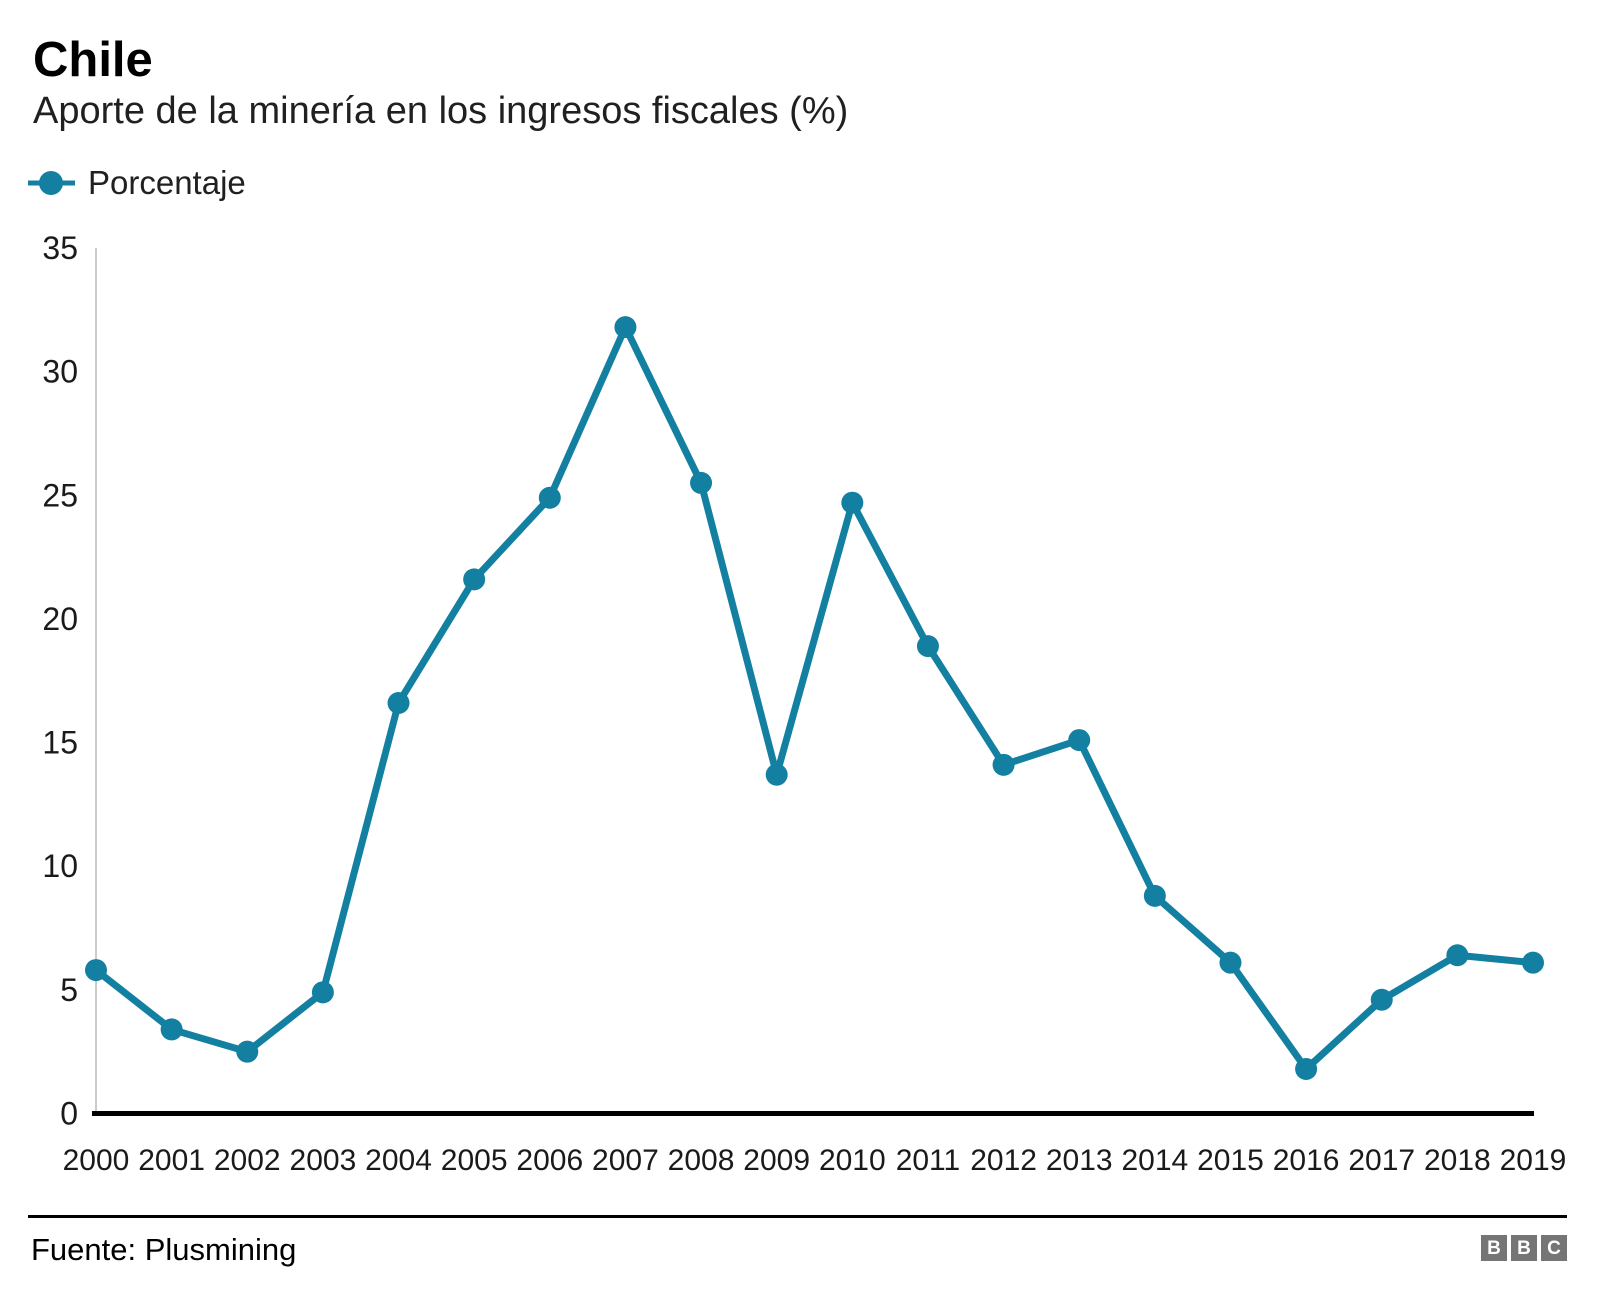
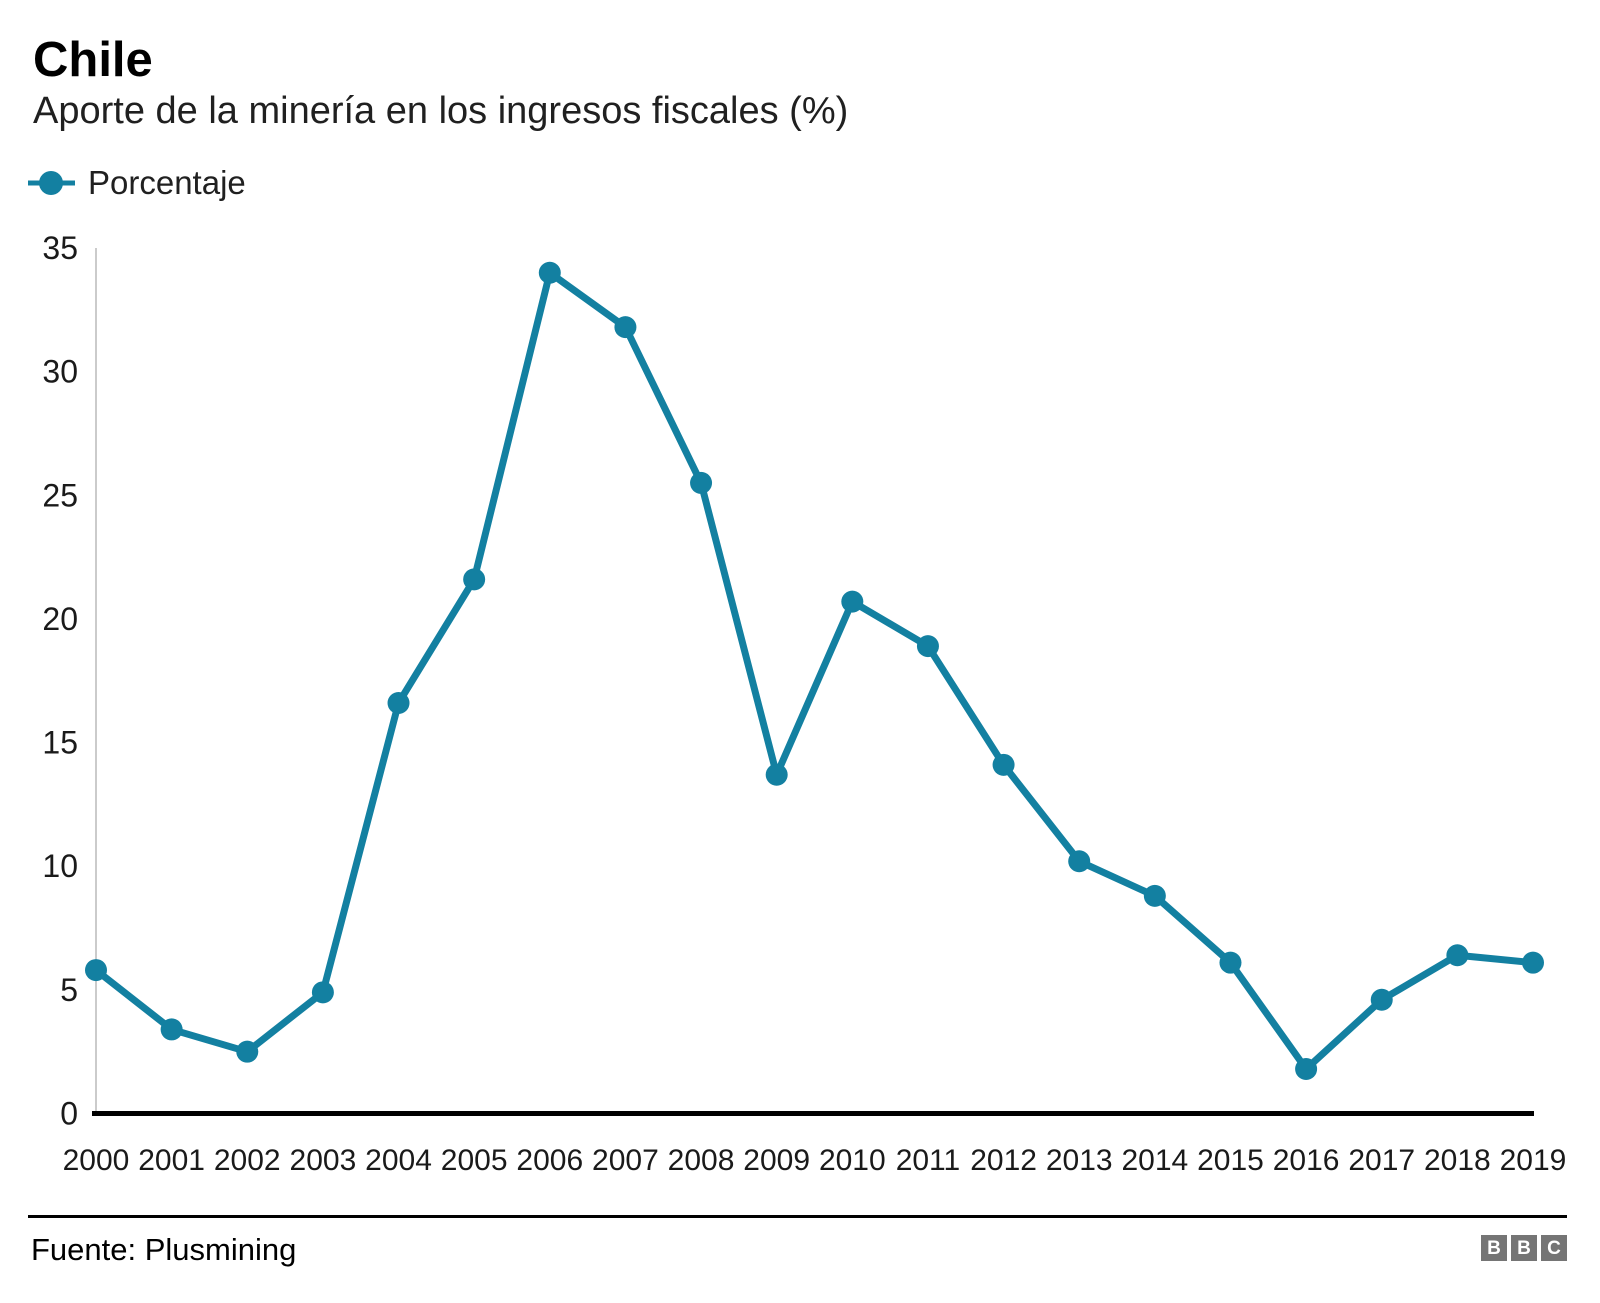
2006: 24.9 -> 34.0
2010: 24.7 -> 20.7
2013: 15.1 -> 10.2
